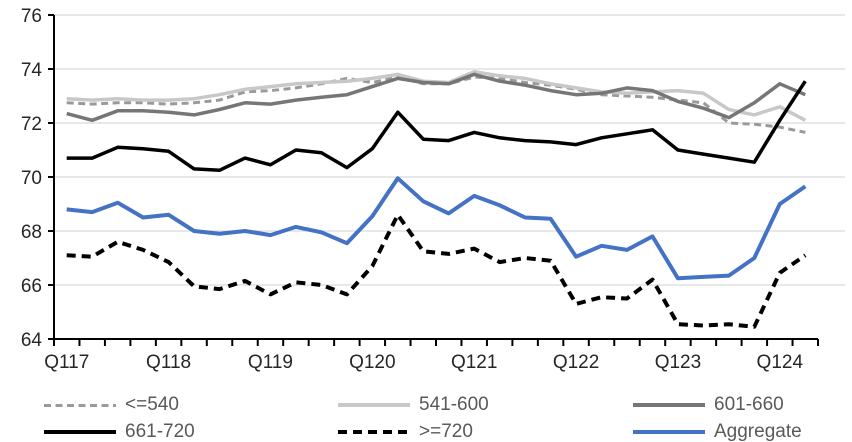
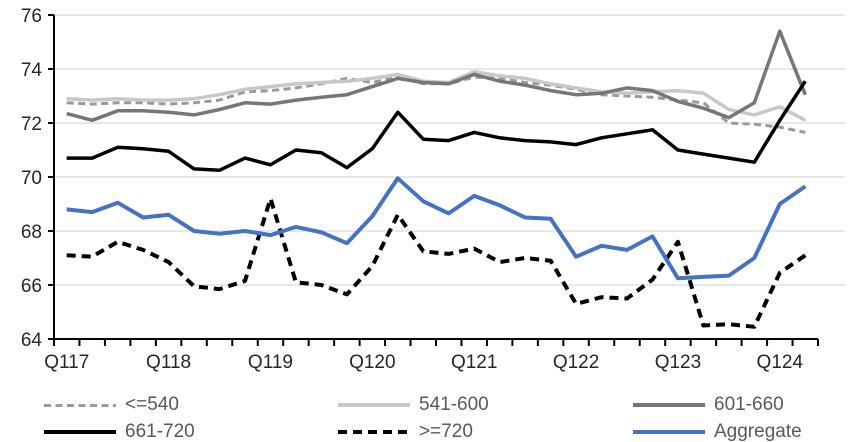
>=720/Q119: 65.7 -> 69.2
>=720/Q123: 64.5 -> 67.6
601-660/Q124: 73.5 -> 75.4
